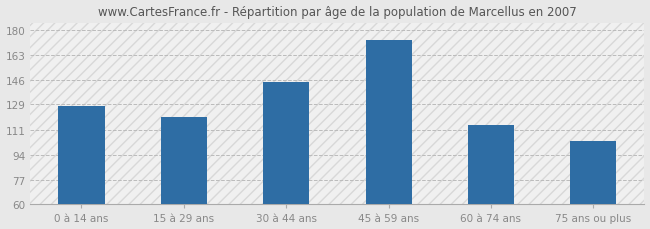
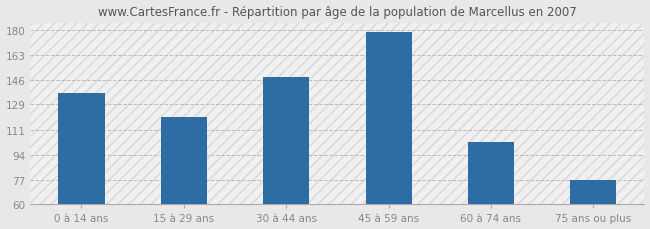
0 à 14 ans: 128 -> 137
30 à 44 ans: 144 -> 148
45 à 59 ans: 173 -> 179
60 à 74 ans: 115 -> 103
75 ans ou plus: 104 -> 77
